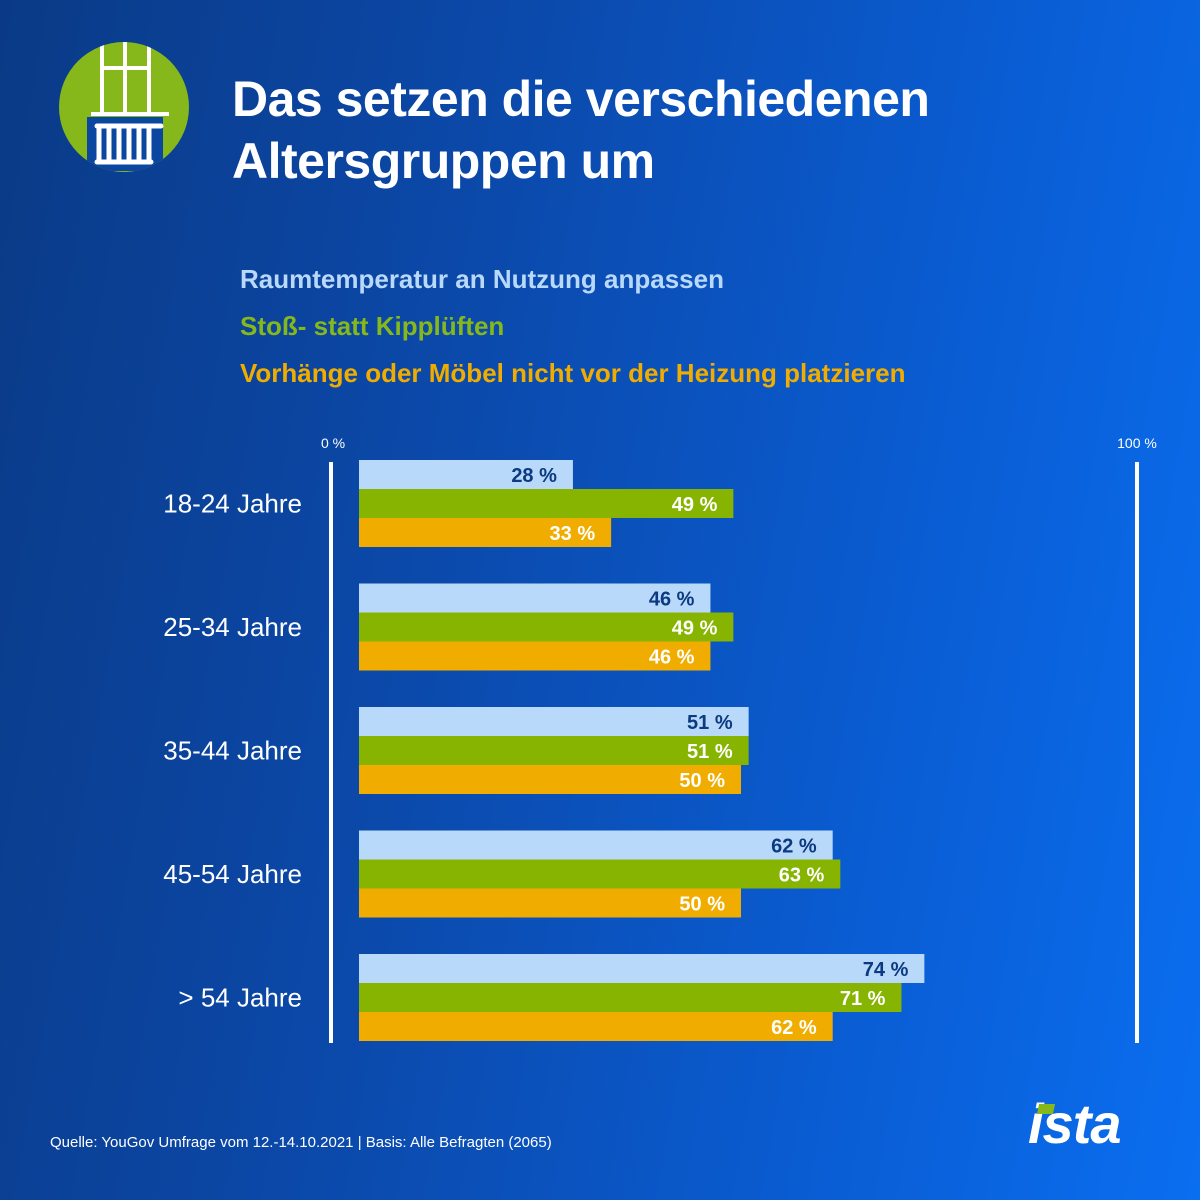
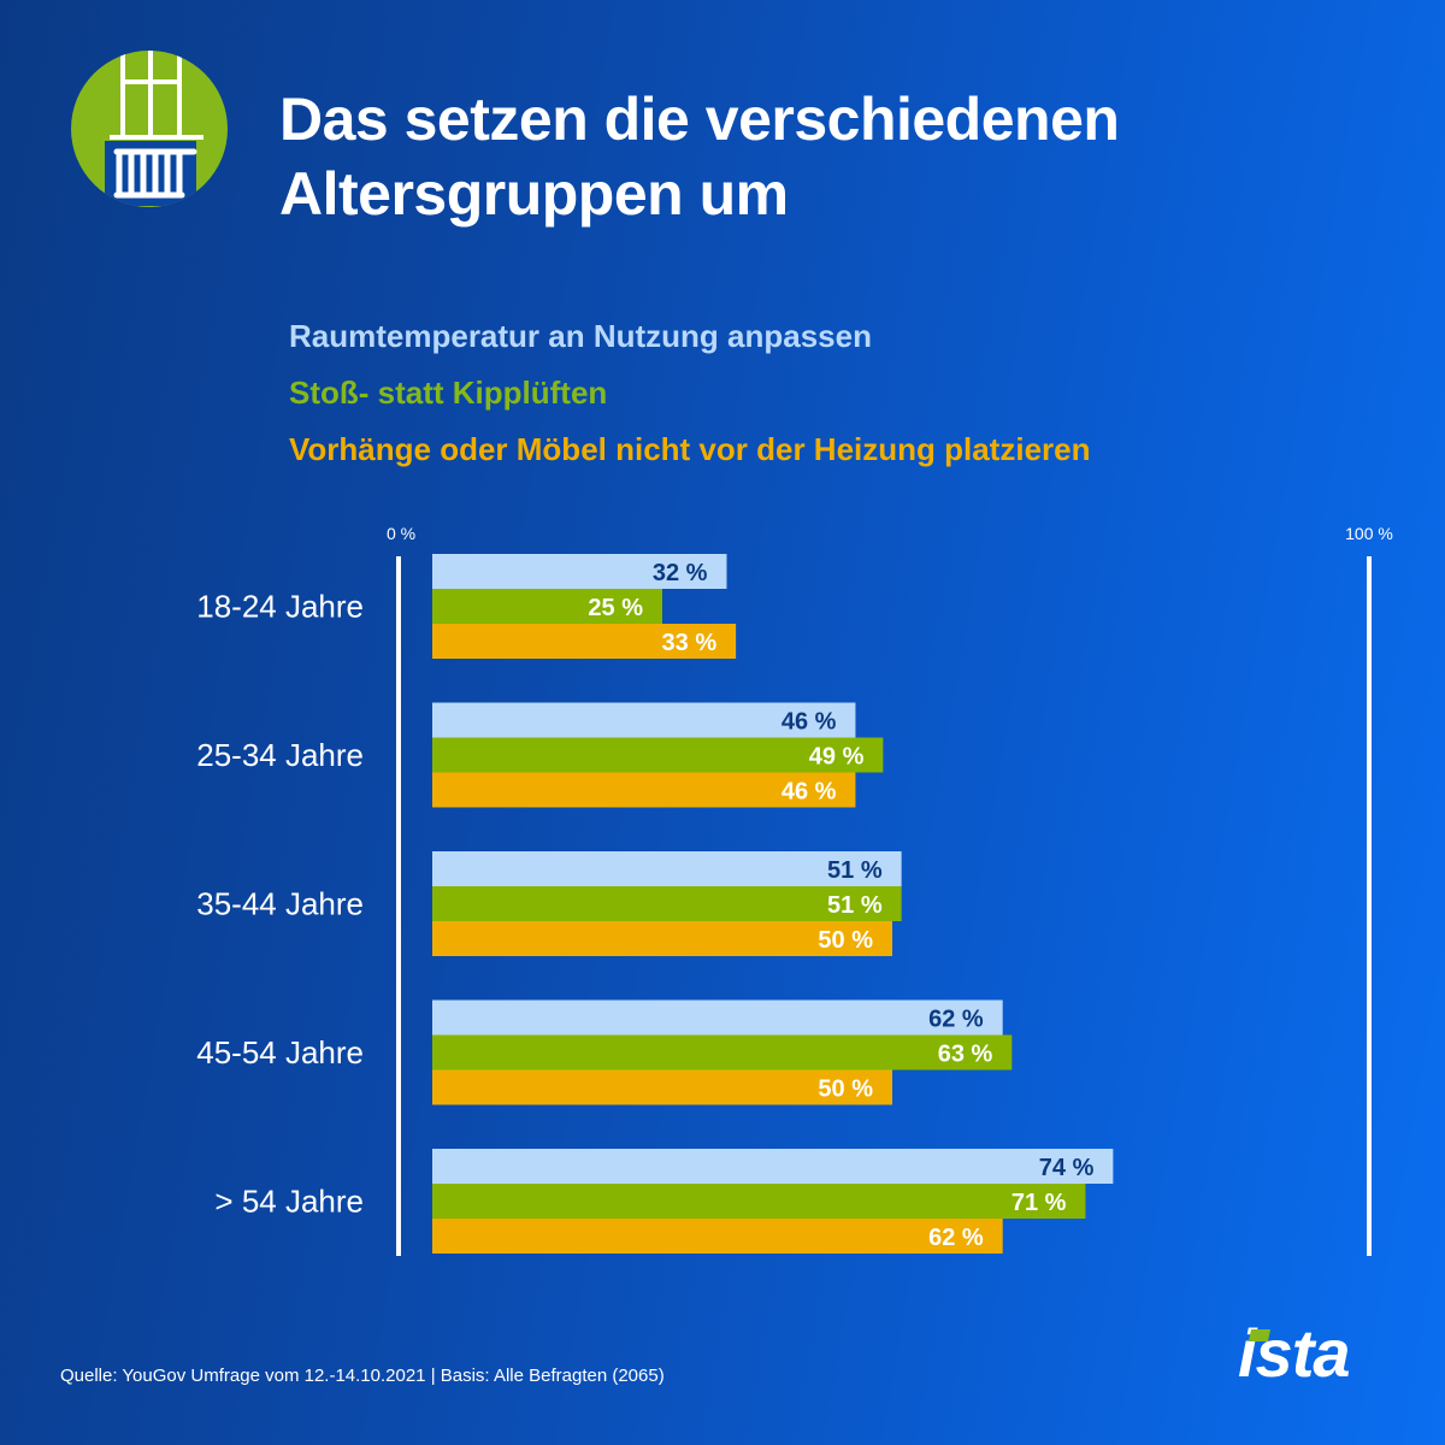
Raumtemperatur an Nutzung anpassen/18-24 Jahre: 28 -> 32
Stoß- statt Kipplüften/18-24 Jahre: 49 -> 25
